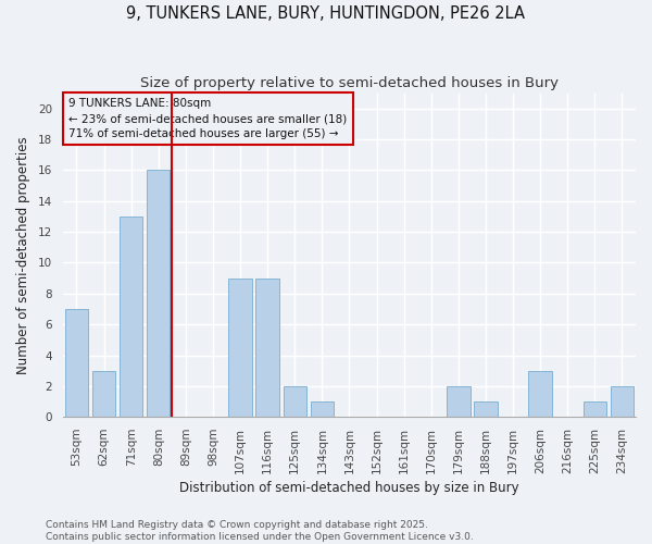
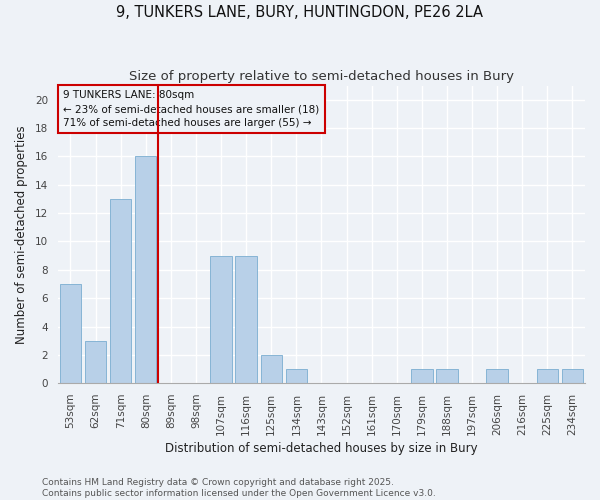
179sqm: 2 -> 1
206sqm: 3 -> 1
234sqm: 2 -> 1
